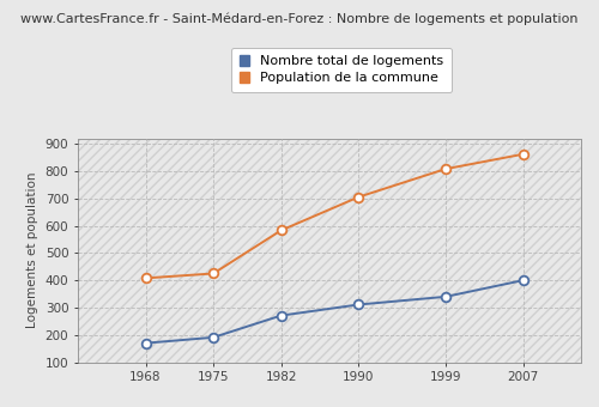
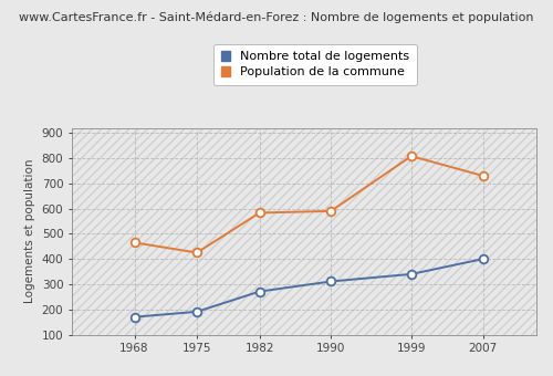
Population de la commune/1968: 408 -> 465
Population de la commune/1990: 705 -> 590
Population de la commune/2007: 862 -> 730
